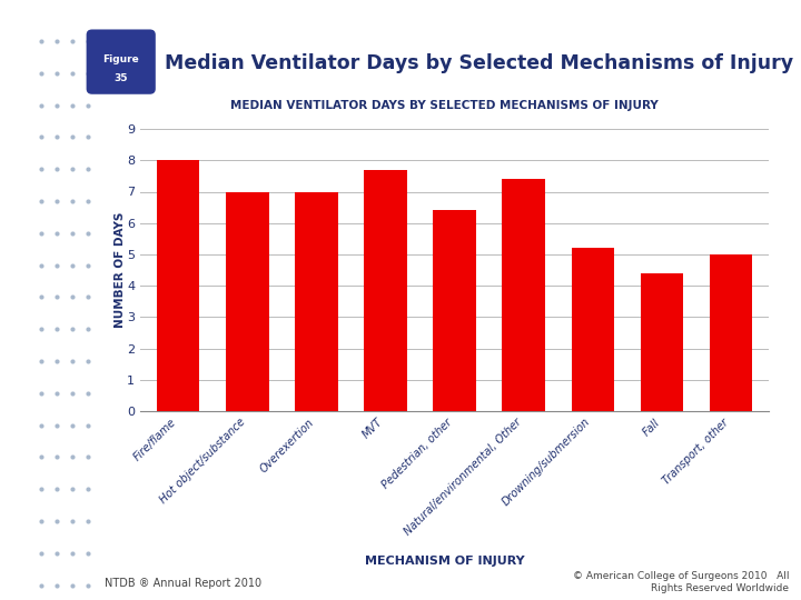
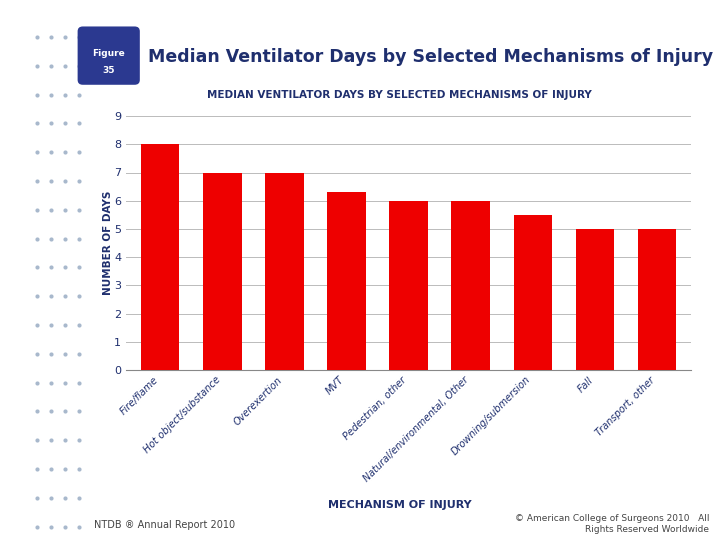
MVT: 7.7 -> 6.3
Pedestrian, other: 6.4 -> 6.0
Natural/environmental, Other: 7.4 -> 6.0
Drowning/submersion: 5.2 -> 5.5
Fall: 4.4 -> 5.0
